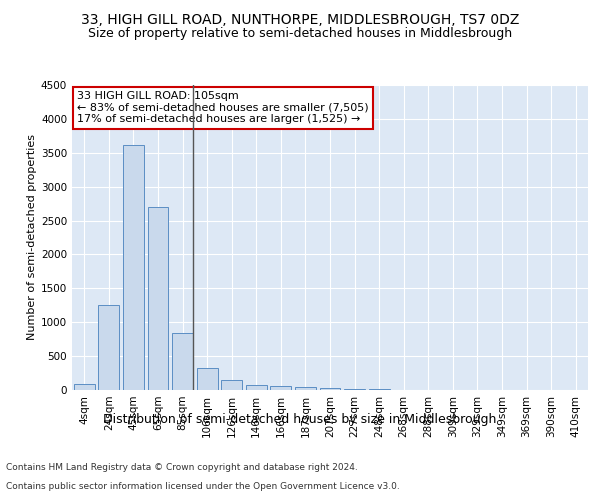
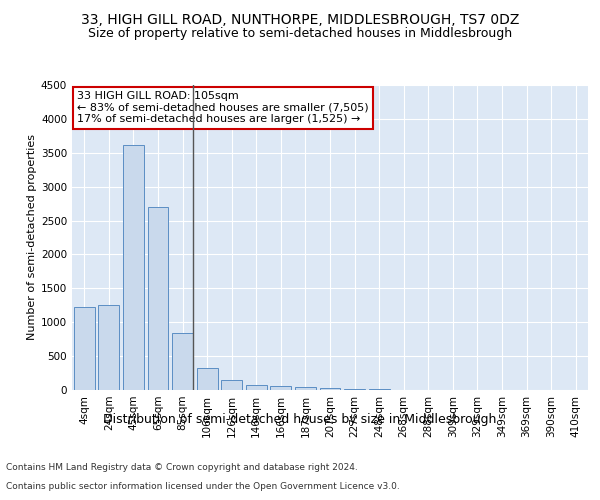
4sqm: 90 -> 1220
